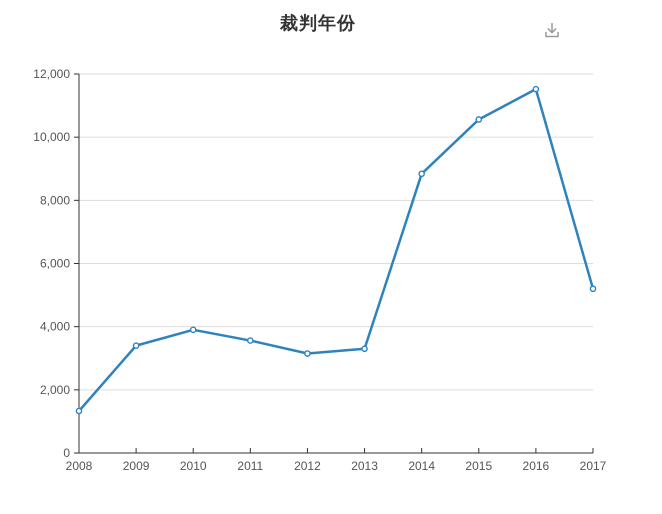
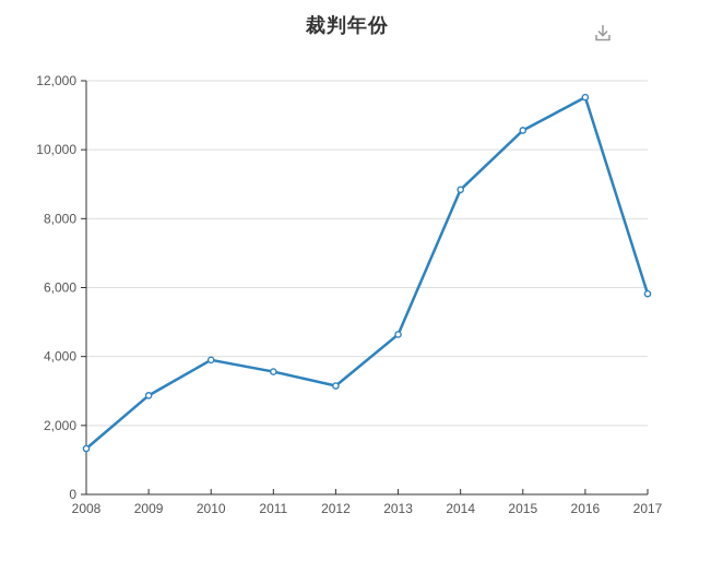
2009: 3400 -> 2900
2013: 3300 -> 4600
2017: 5200 -> 5800
